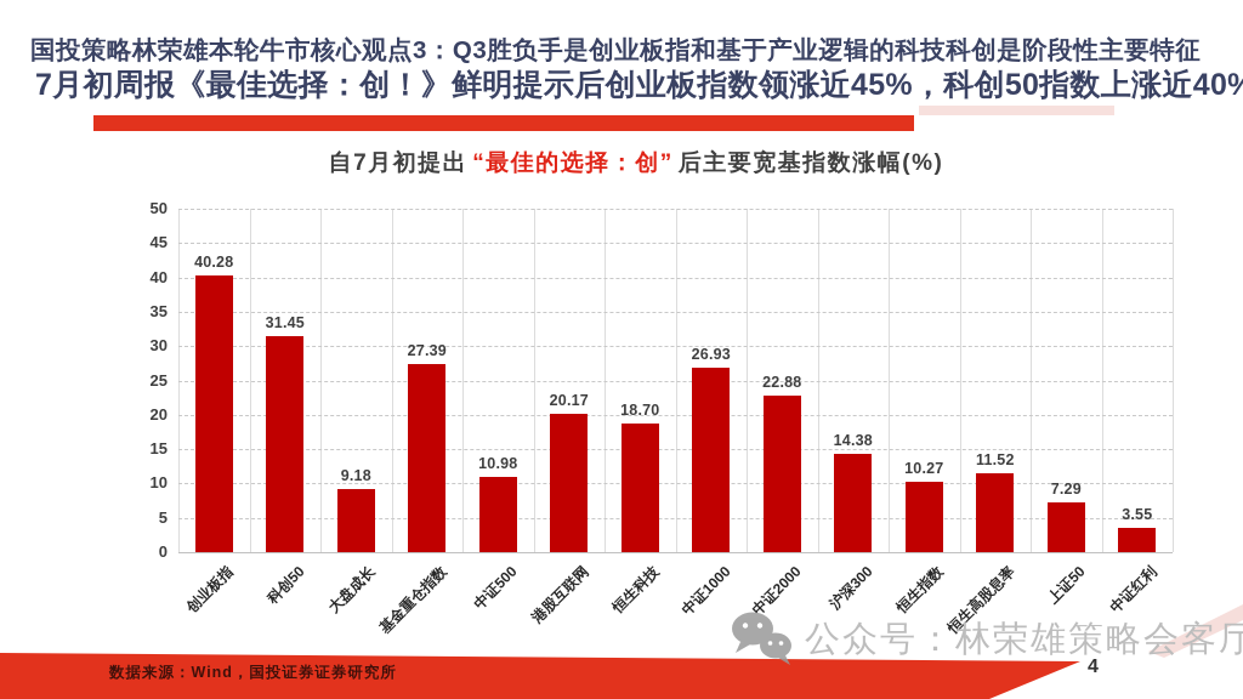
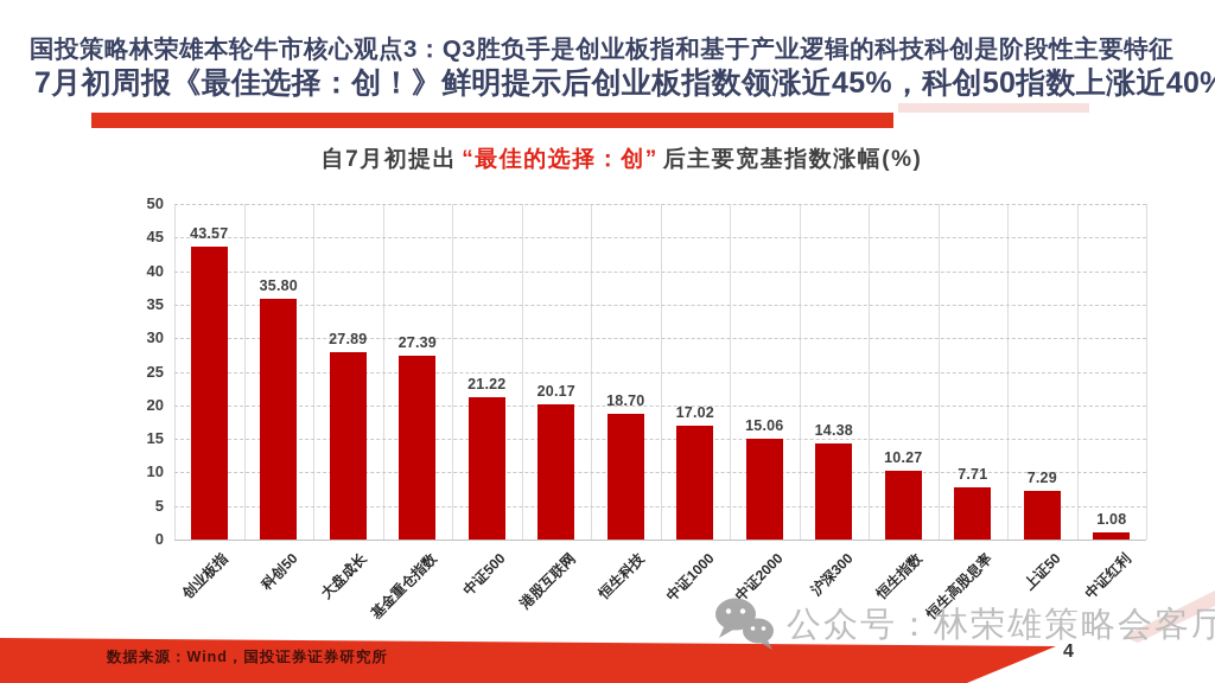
创业板指: 40.28 -> 43.57
科创50: 31.45 -> 35.80
大盘成长: 9.18 -> 27.89
中证500: 10.98 -> 21.22
中证1000: 26.93 -> 17.02
中证2000: 22.88 -> 15.06
恒生高股息率: 11.52 -> 7.71
中证红利: 3.55 -> 1.08
